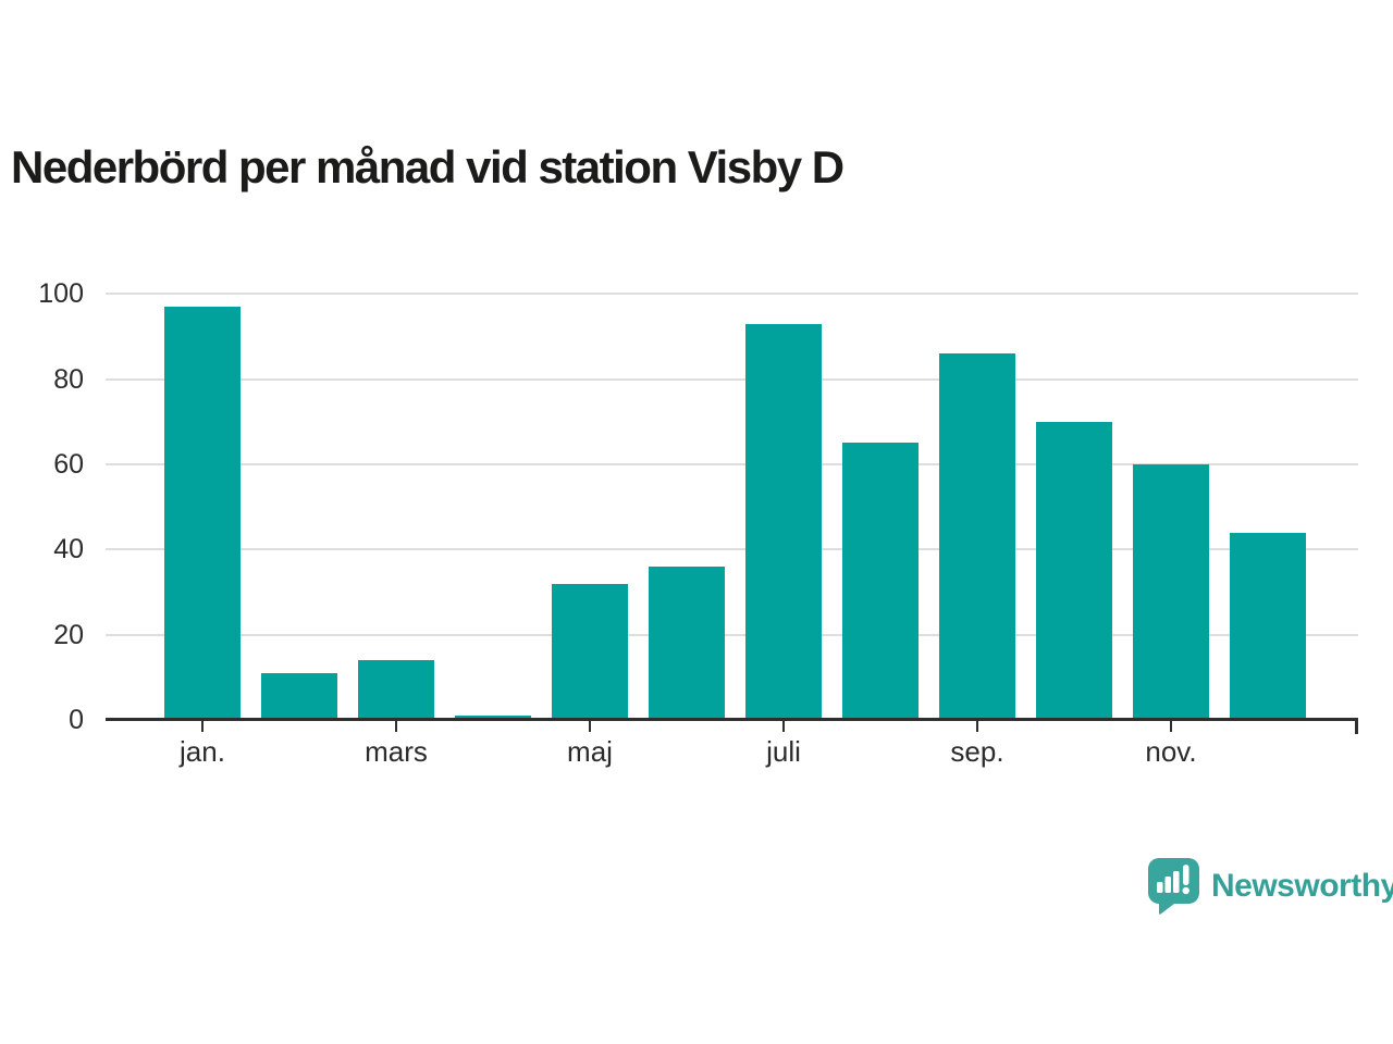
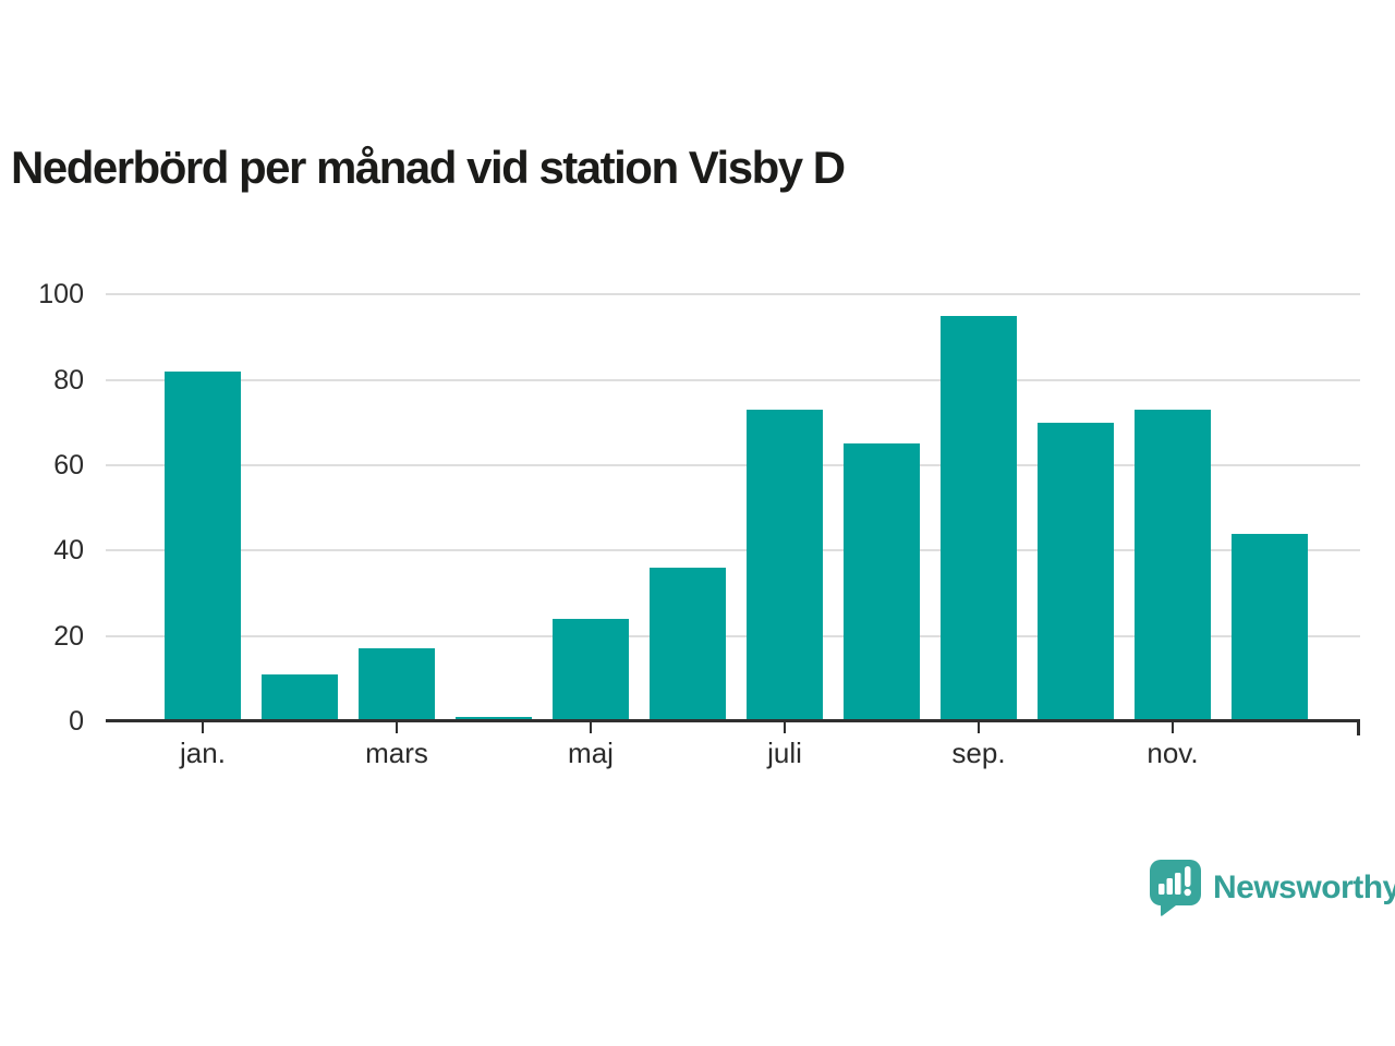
jan.: 97 -> 82
mars: 14 -> 17
maj: 32 -> 24
juli: 93 -> 73
sep.: 86 -> 95
nov.: 60 -> 73
